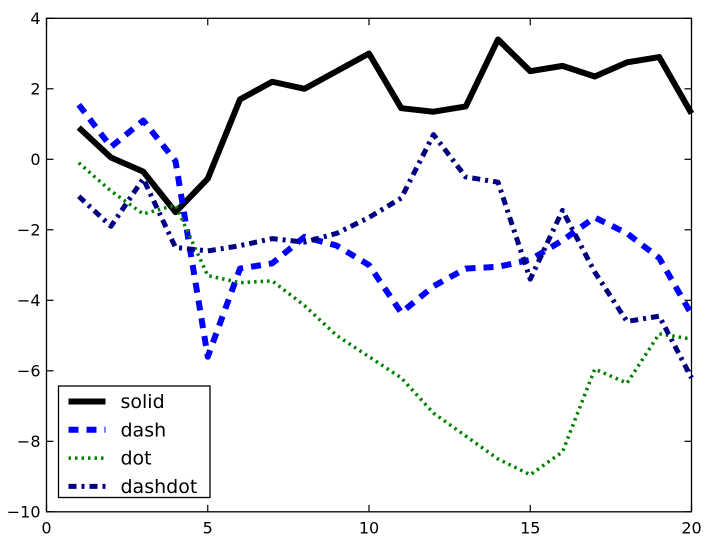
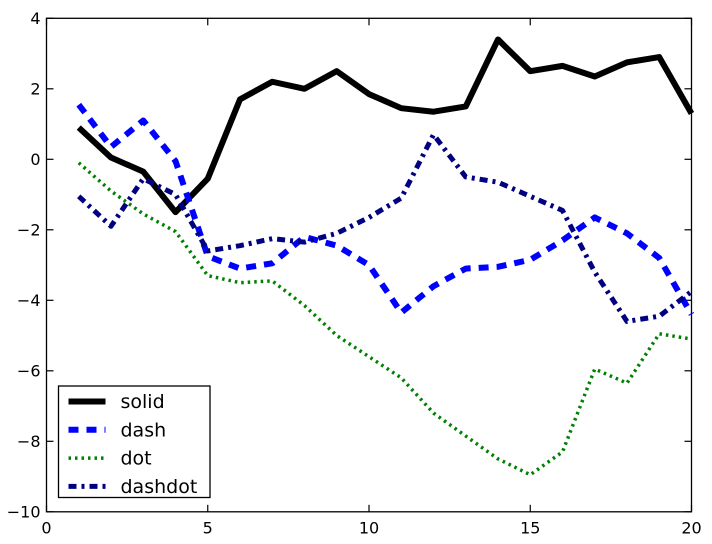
dot/4: -1.3 -> -2.0
dashdot/4: -2.5 -> -1.0
dash/5: -5.6 -> -2.8
solid/10: 3.0 -> 1.9
dashdot/15: -3.4 -> -1.1
dashdot/20: -6.2 -> -3.8
